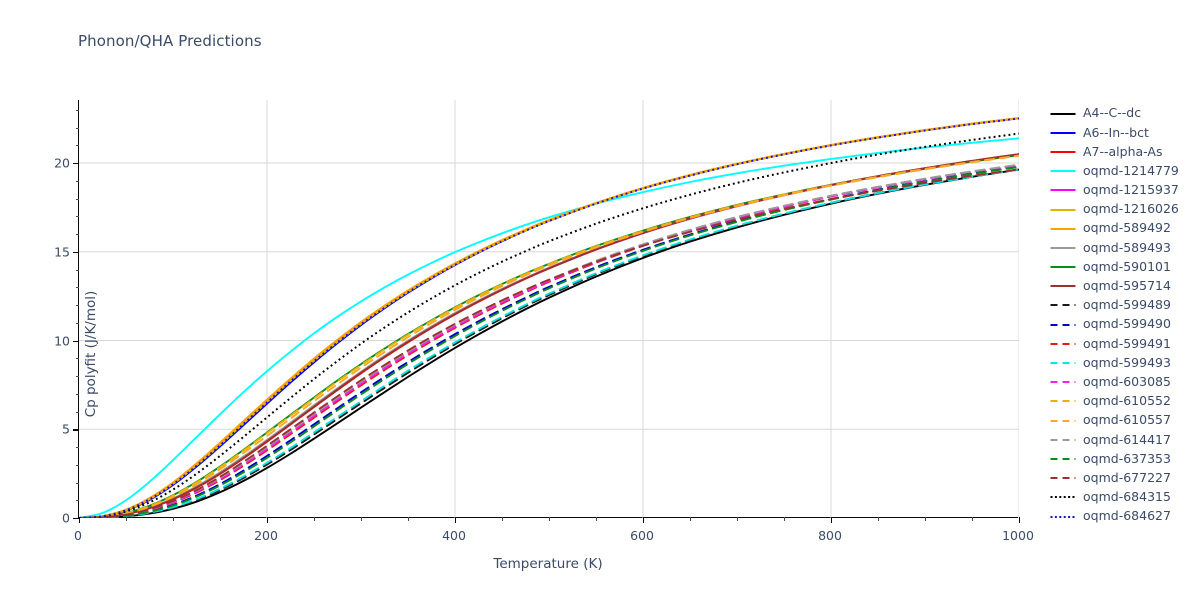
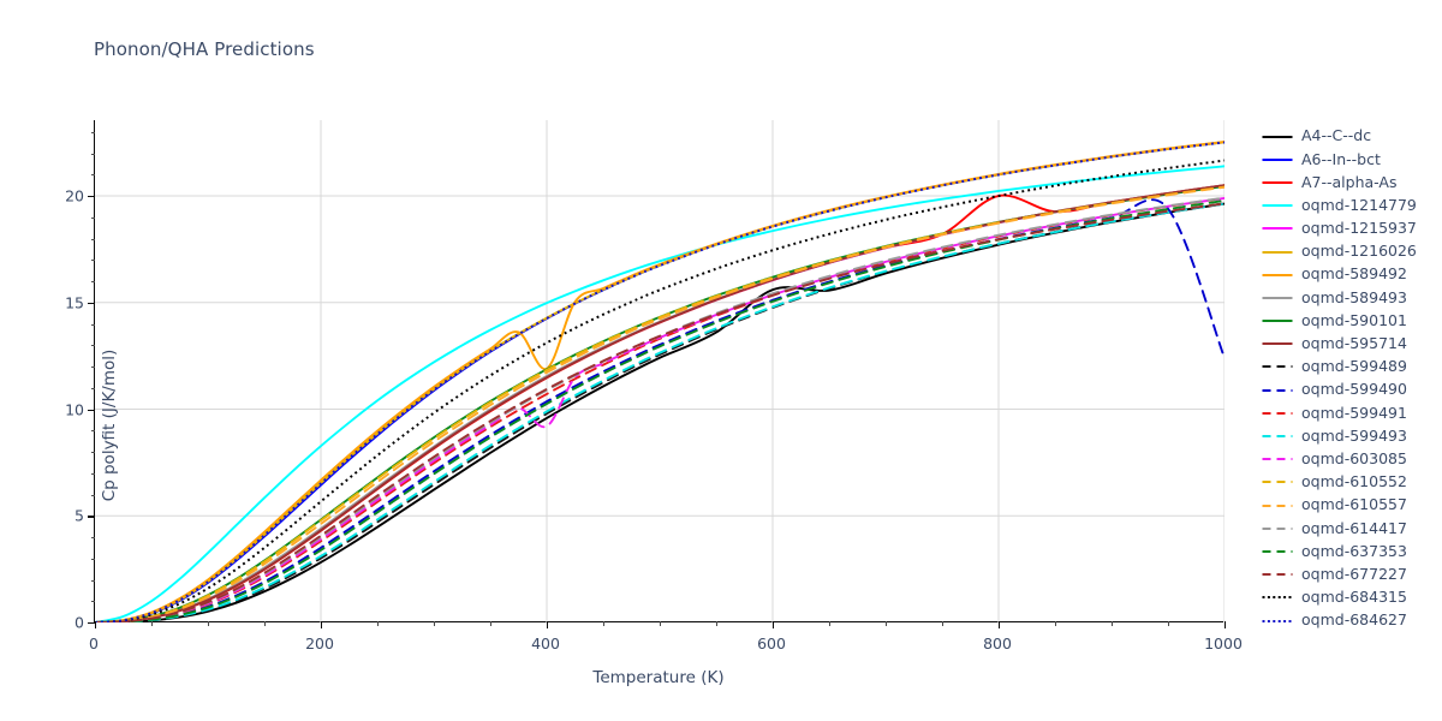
oqmd-589492/400: 14.3 -> 11.9
oqmd-603085/400: 10.8 -> 9.2
A4--C--dc/600: 14.7 -> 15.6
A7--alpha-As/800: 18.8 -> 20.0
oqmd-599490/1000: 19.8 -> 12.4
